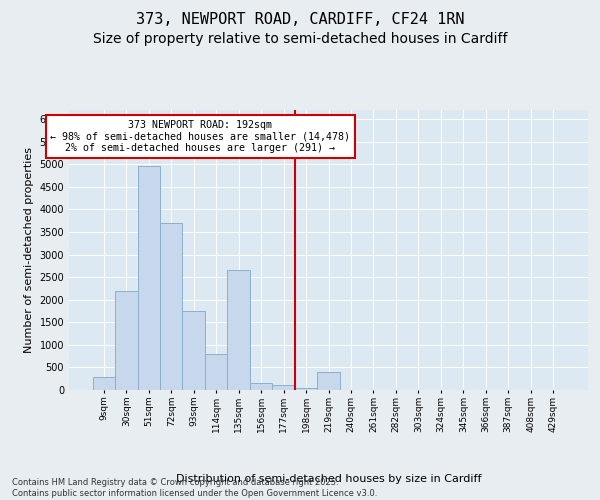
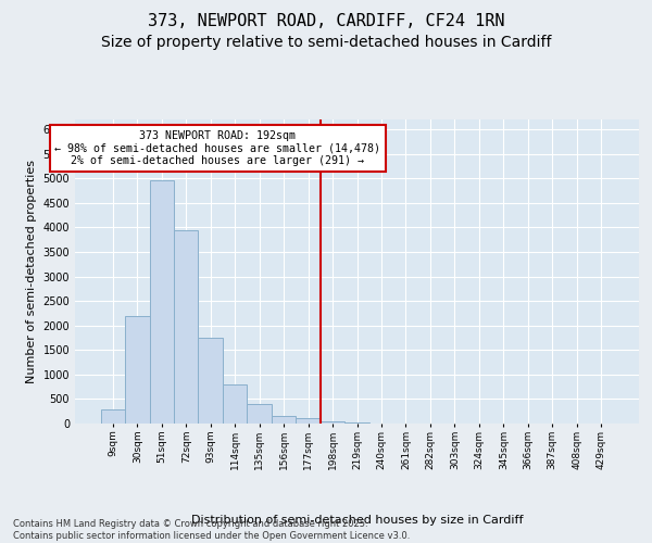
72sqm: 3700 -> 3950
135sqm: 2650 -> 400
219sqm: 400 -> 30
